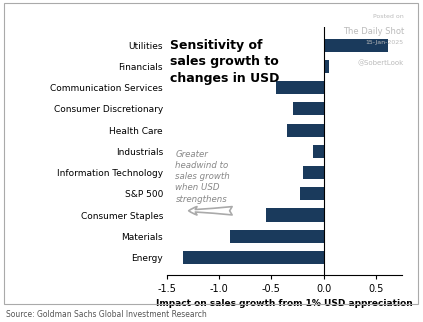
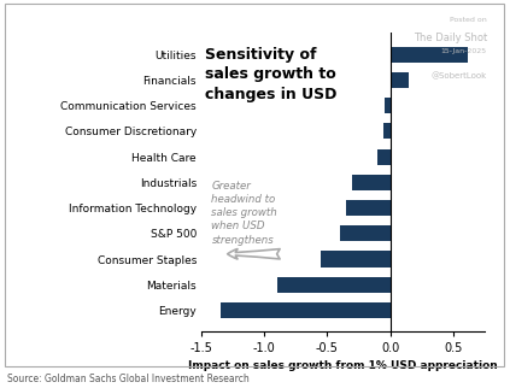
Financials: 0.05 -> 0.15
Communication Services: -0.46 -> -0.04
Consumer Discretionary: -0.29 -> -0.05
Health Care: -0.35 -> -0.10
Industrials: -0.10 -> -0.30
Information Technology: -0.20 -> -0.35
S&P 500: -0.23 -> -0.40
